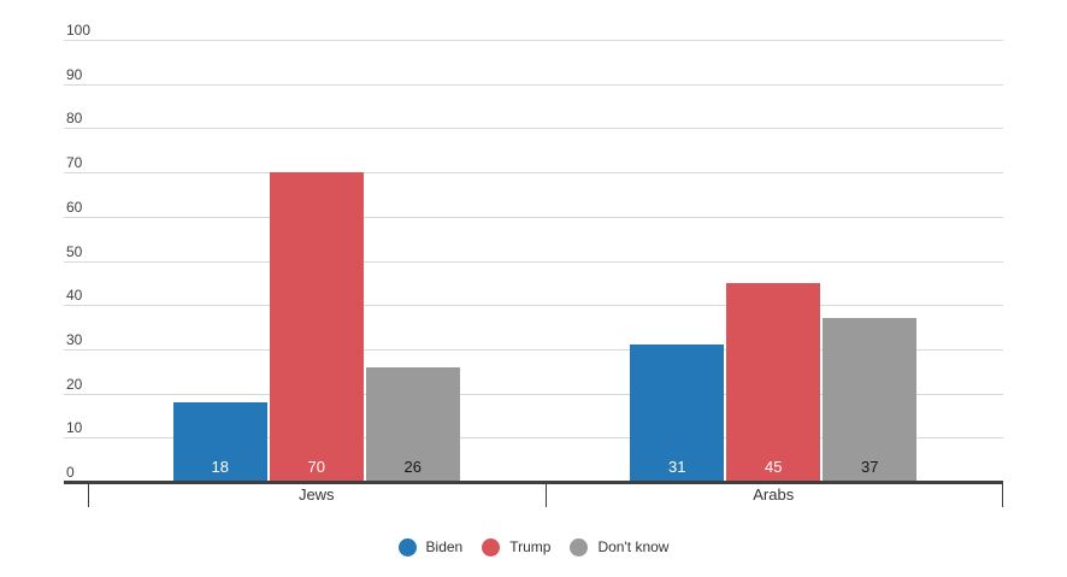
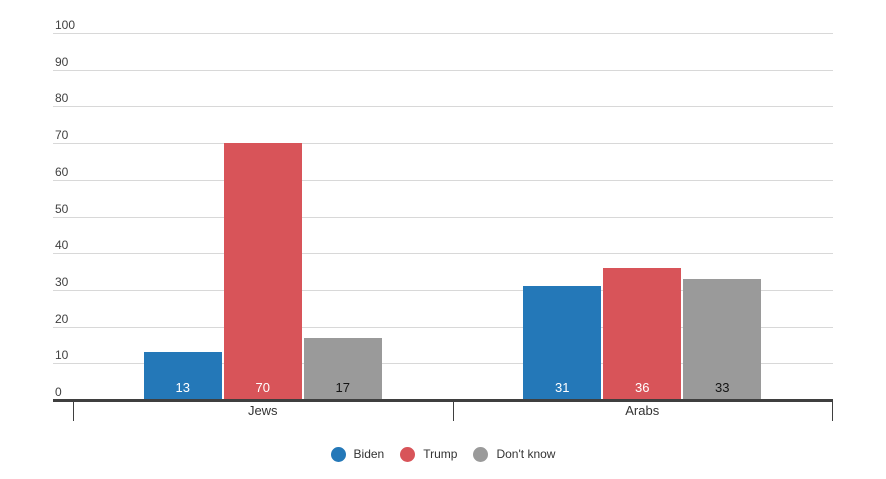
Biden/Jews: 18 -> 13
Don't know/Jews: 26 -> 17
Trump/Arabs: 45 -> 36
Don't know/Arabs: 37 -> 33
